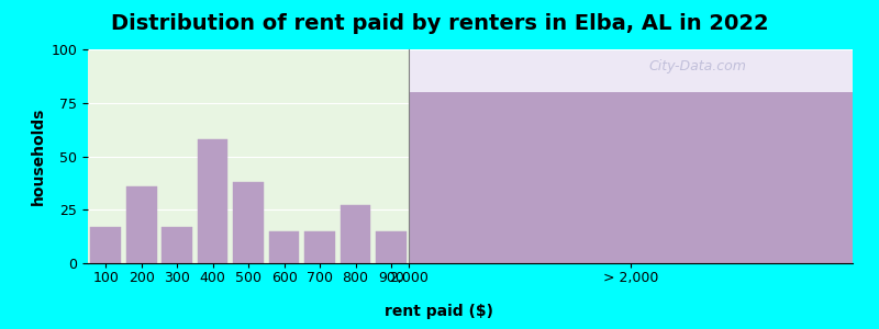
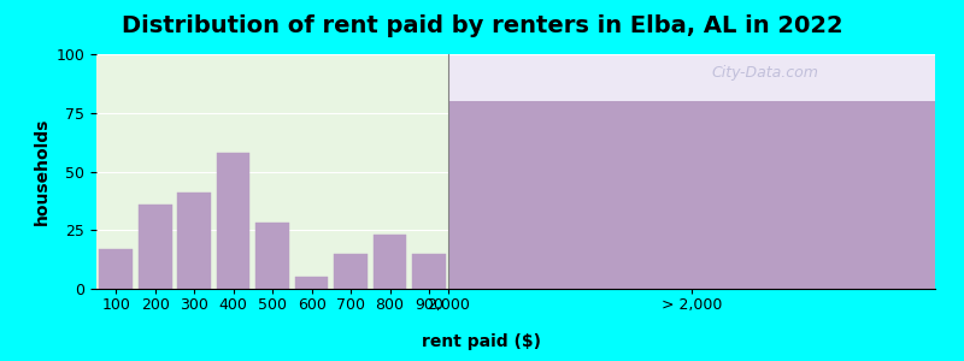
300: 17 -> 41
500: 38 -> 28
600: 15 -> 5
800: 27 -> 23
